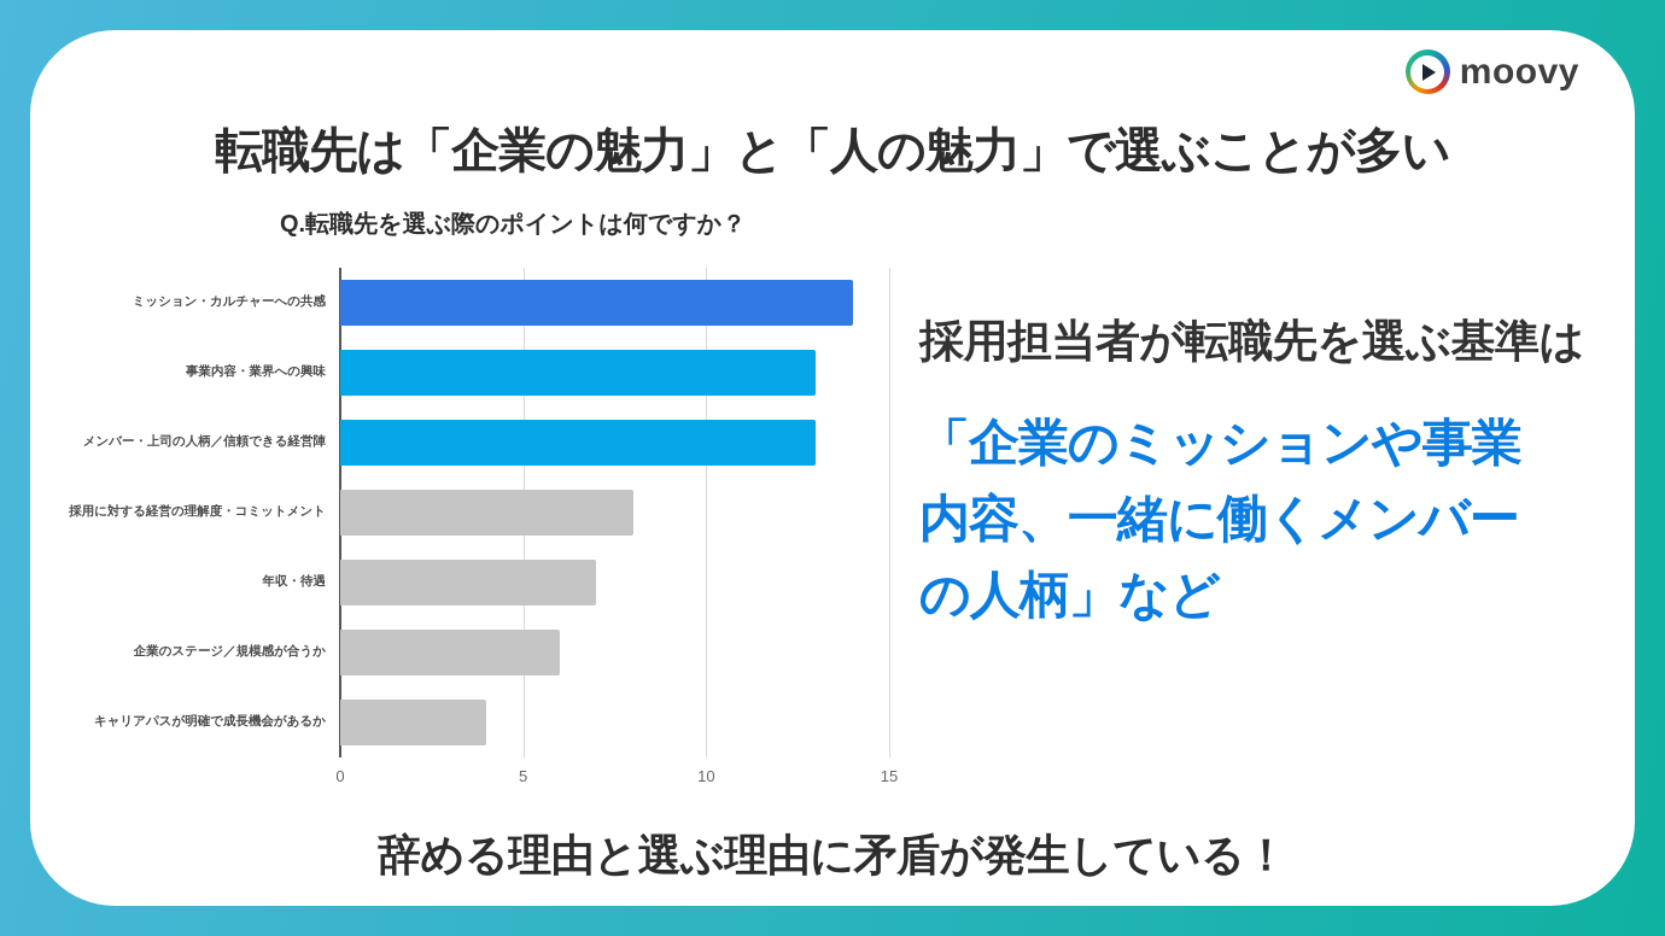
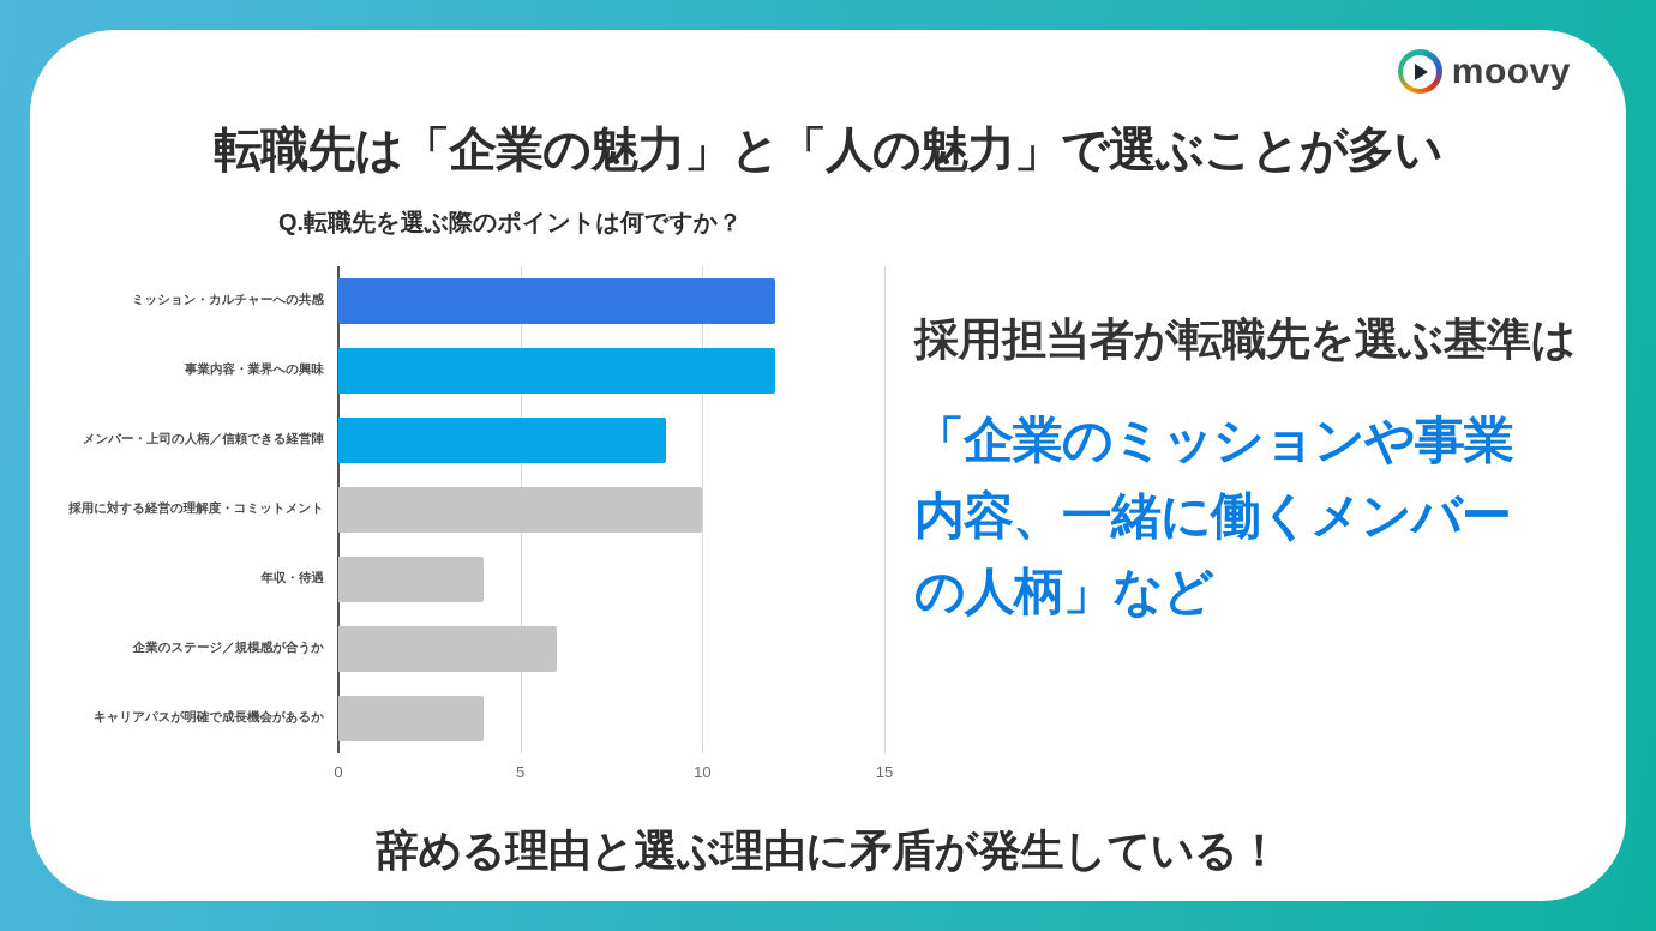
ミッション・カルチャーへの共感: 14 -> 12
事業内容・業界への興味: 13 -> 12
メンバー・上司の人柄／信頼できる経営陣: 13 -> 9
採用に対する経営の理解度・コミットメント: 8 -> 10
年収・待遇: 7 -> 4
